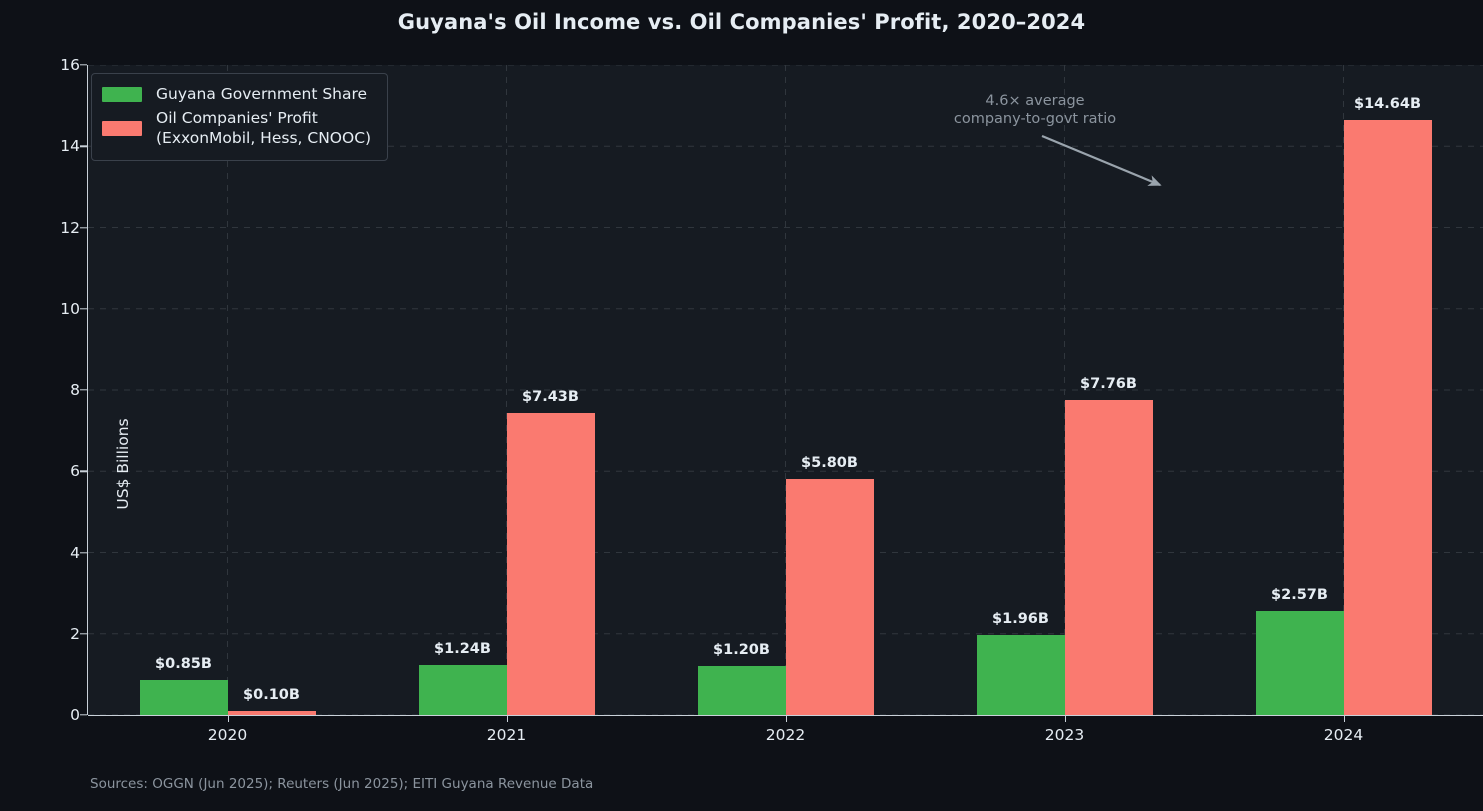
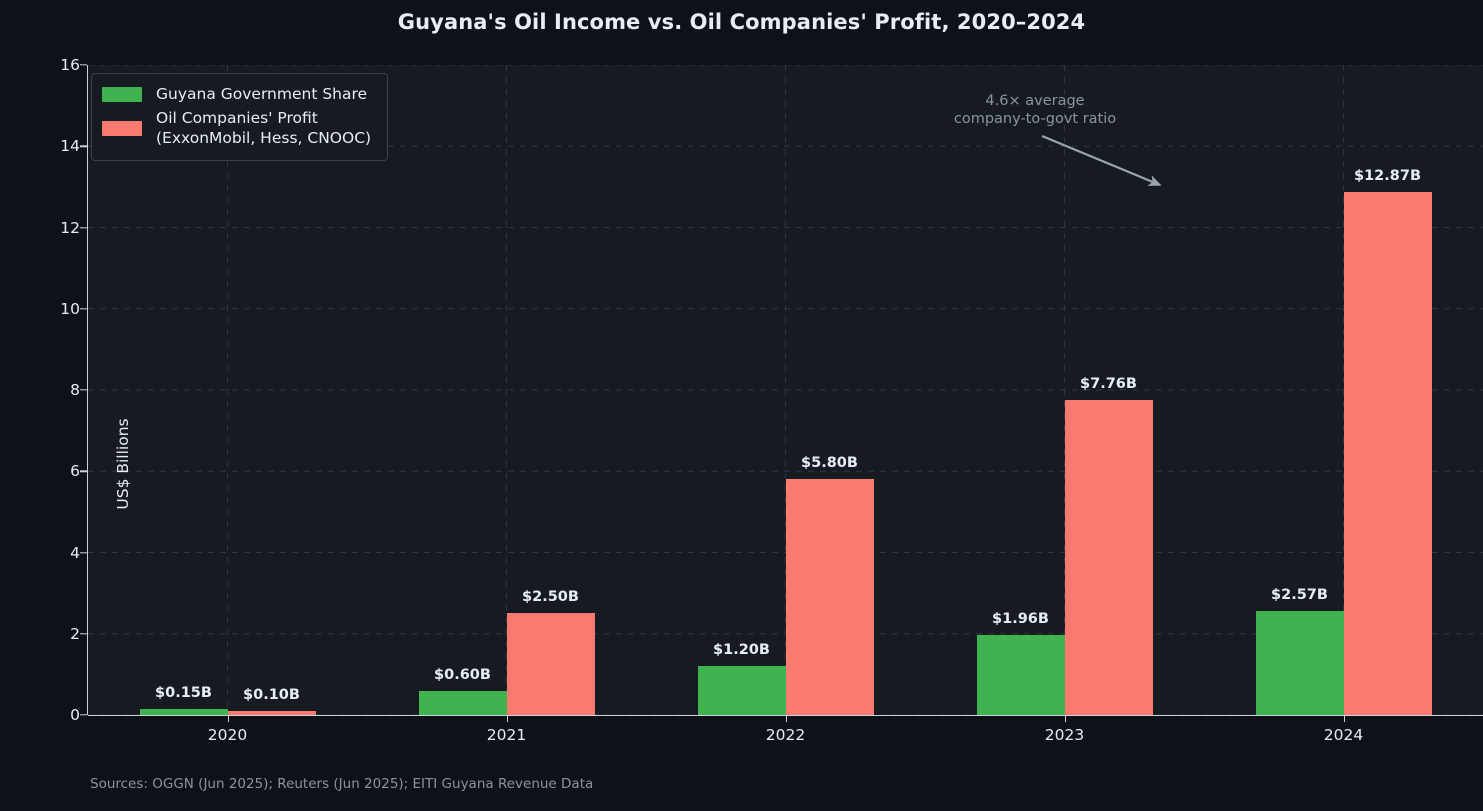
Guyana Government Share/2020: $0.85B -> $0.15B
Guyana Government Share/2021: $1.24B -> $0.60B
Oil Companies' Profit (ExxonMobil, Hess, CNOOC)/2021: $7.43B -> $2.50B
Oil Companies' Profit (ExxonMobil, Hess, CNOOC)/2024: $14.64B -> $12.87B
